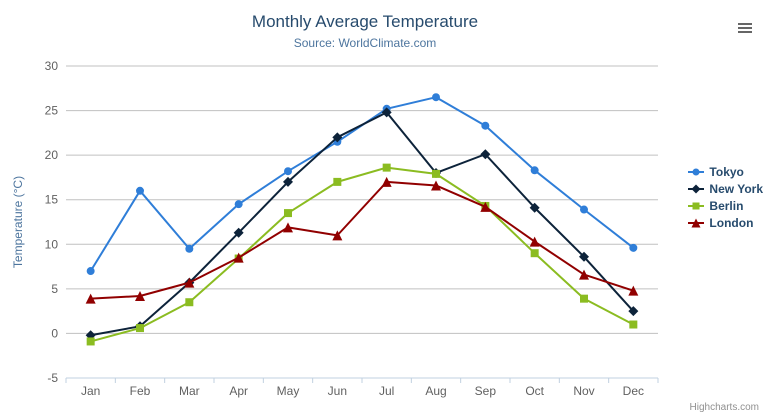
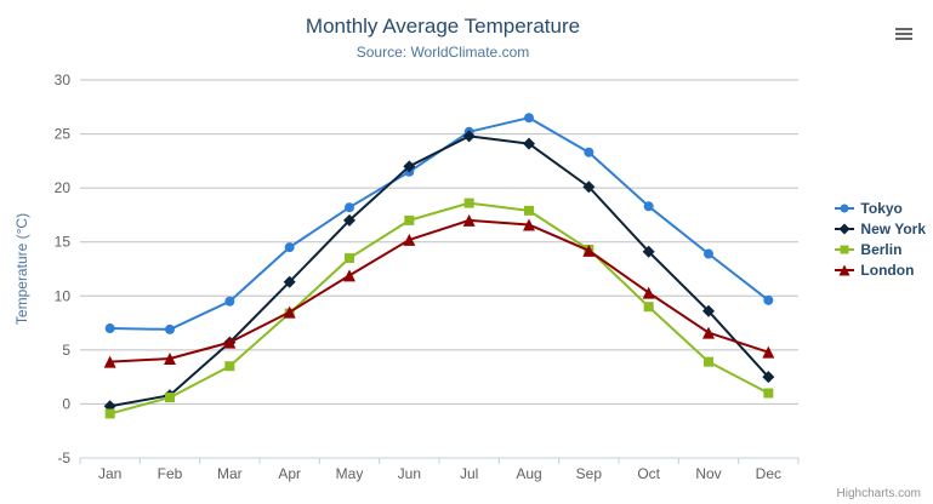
Tokyo/Feb: 16 -> 7
London/Jun: 11 -> 15
New York/Aug: 18 -> 24
